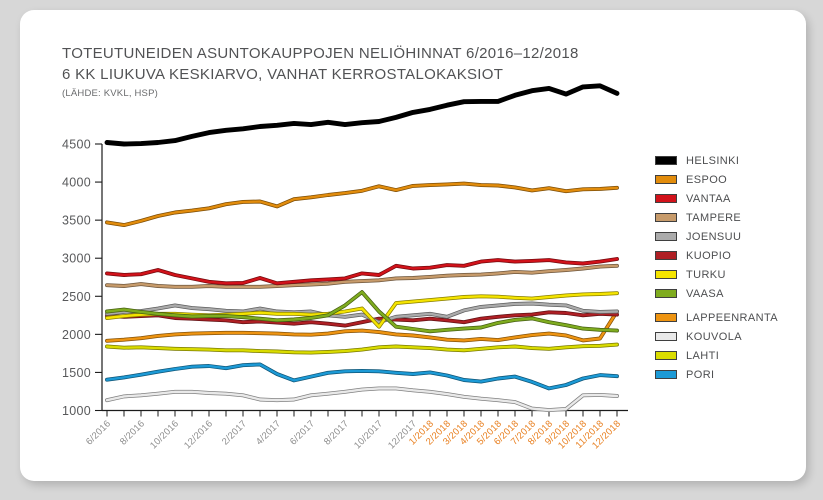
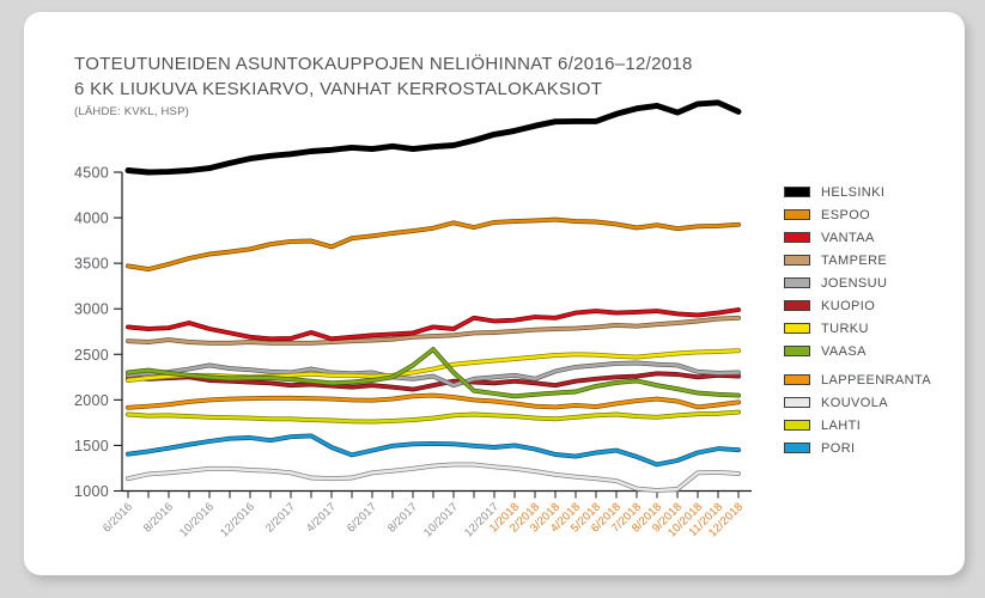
TURKU/10/2017: 2100 -> 2400
LAPPEENRANTA/12/2018: 2300 -> 2000
